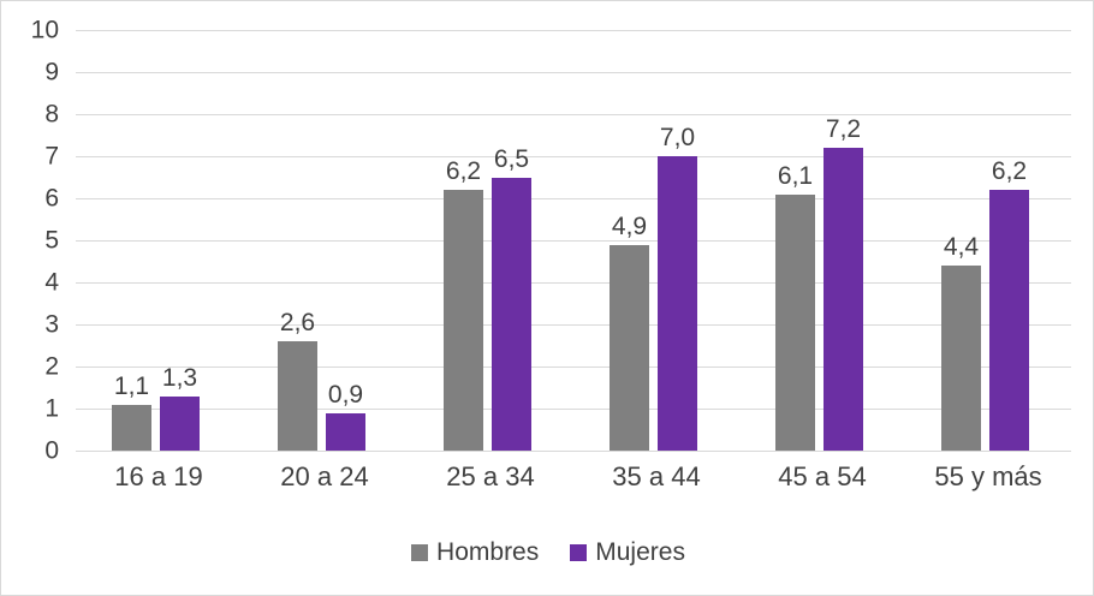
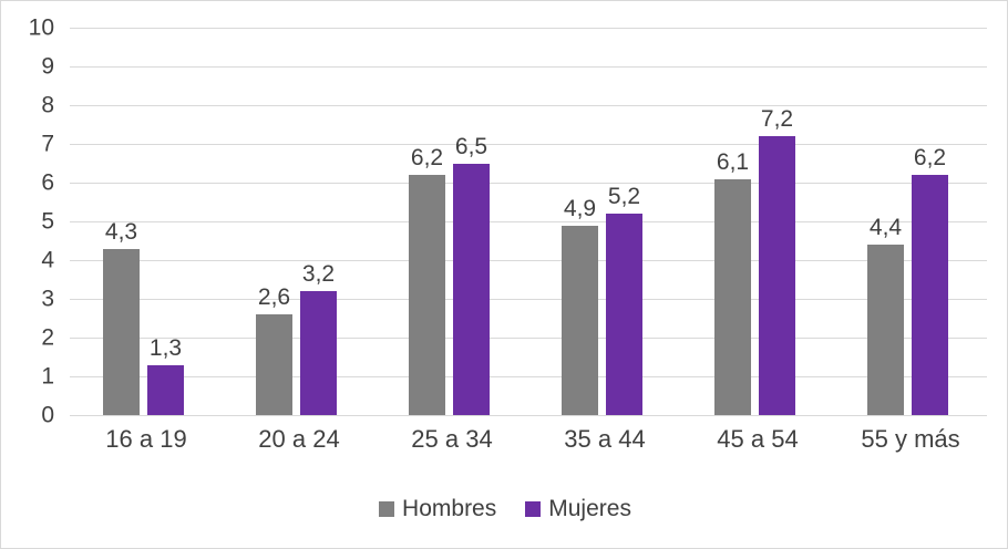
Hombres/16 a 19: 1,1 -> 4,3
Mujeres/20 a 24: 0,9 -> 3,2
Mujeres/35 a 44: 7,0 -> 5,2
